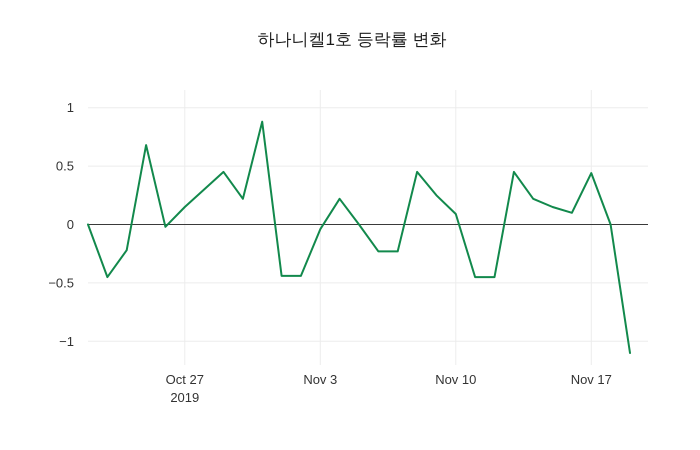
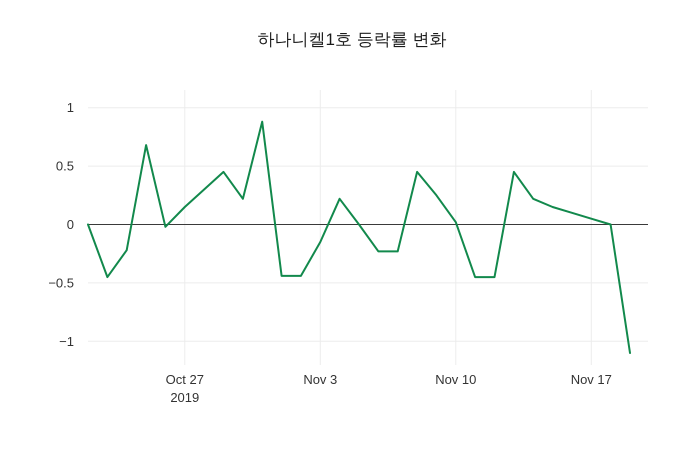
Nov 3: -0.04 -> -0.15
Nov 10: 0.09 -> 0.02
Nov 17: 0.44 -> 0.05
